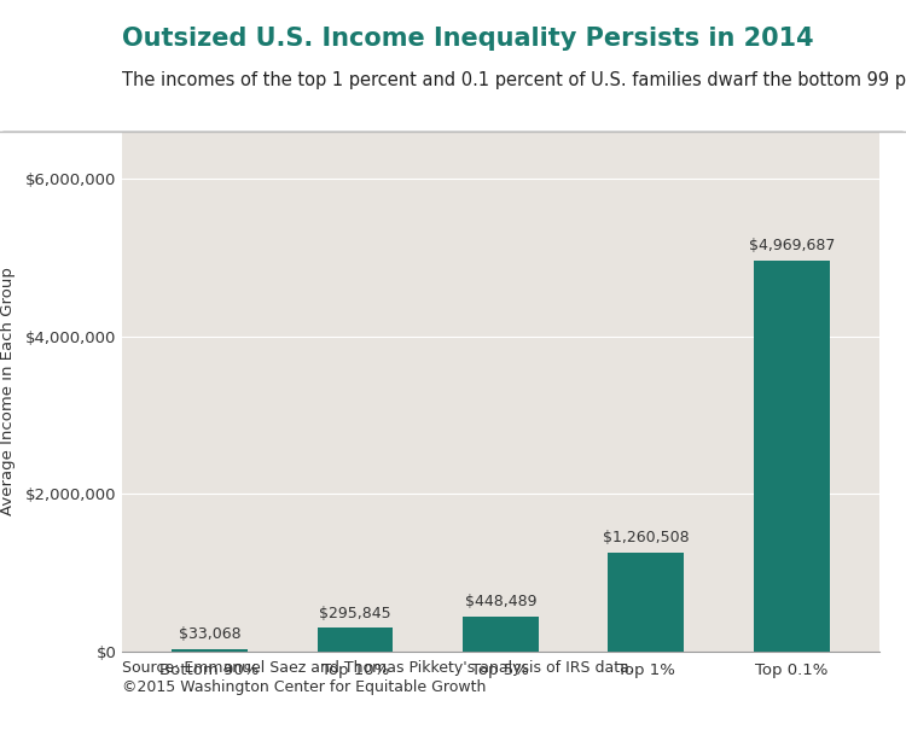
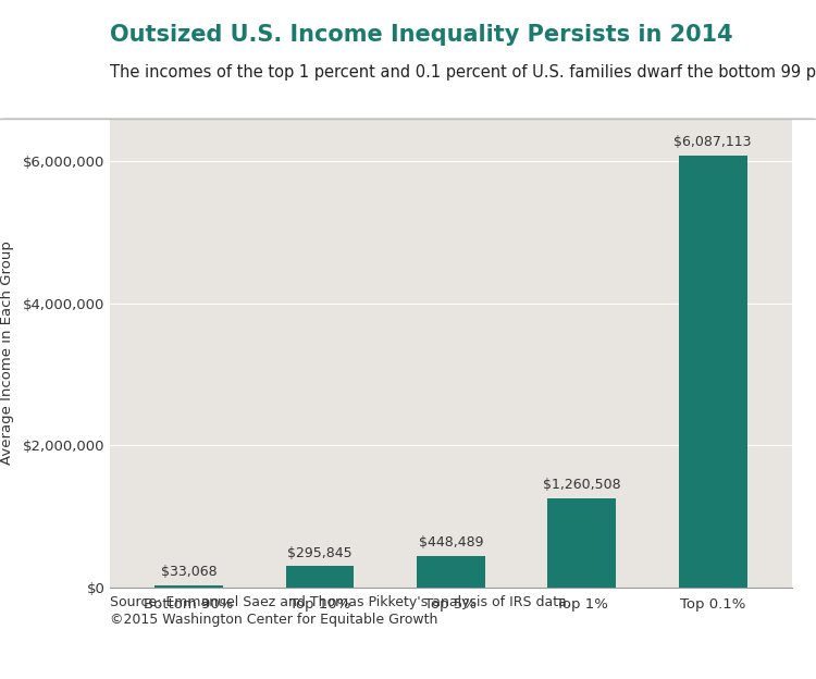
Top 0.1%: $4,969,687 -> $6,087,113
